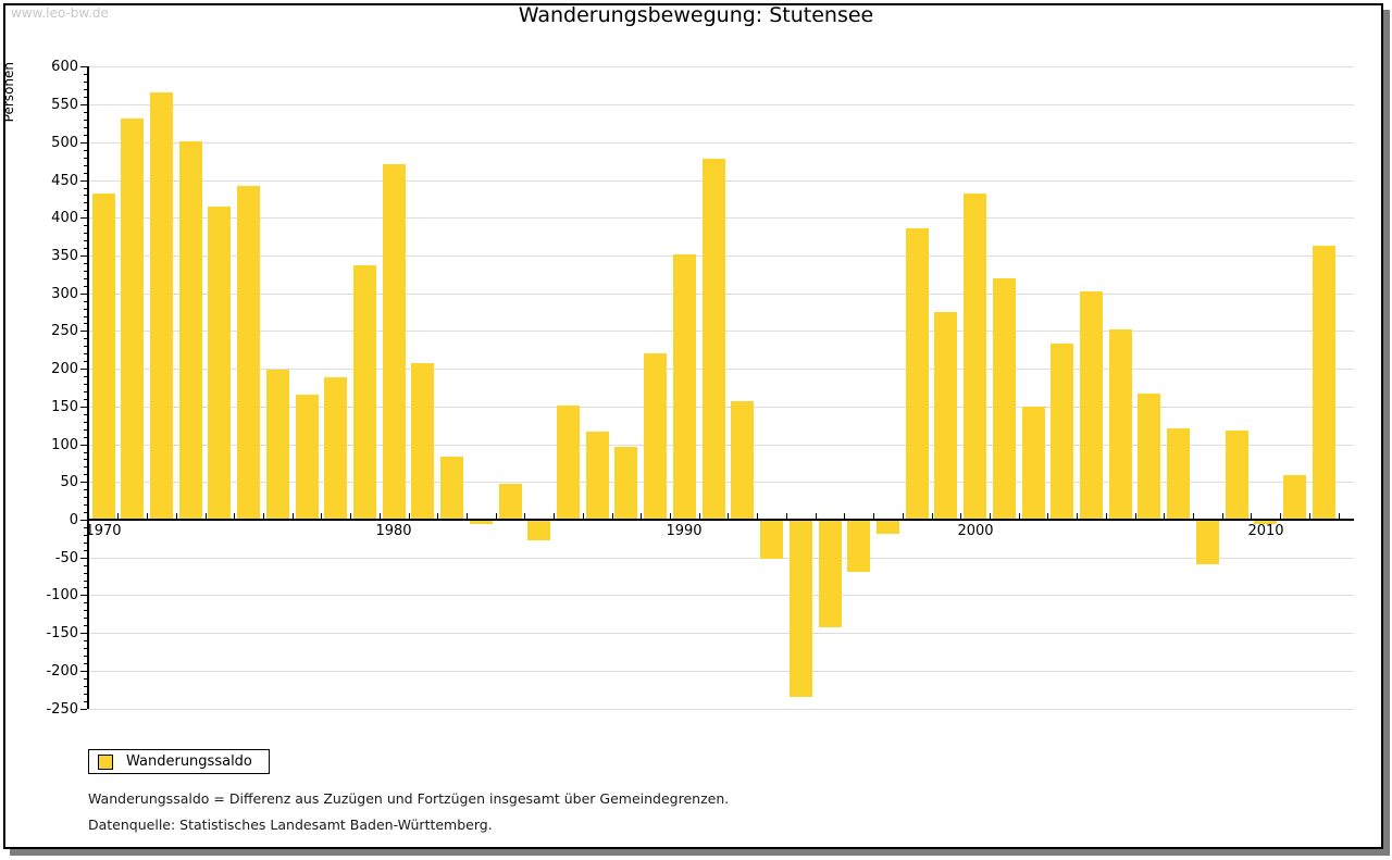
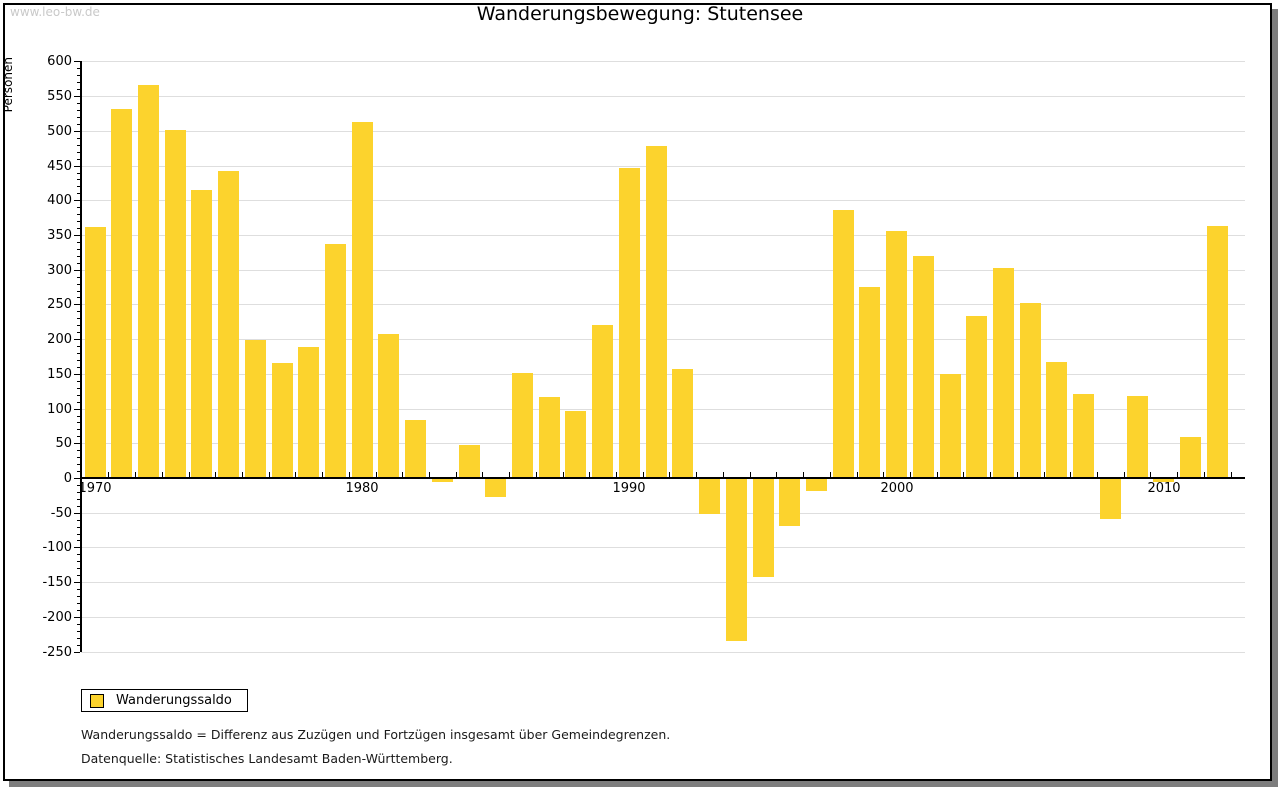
1970: 430 -> 360
1980: 470 -> 510
1990: 350 -> 440
2000: 430 -> 350
